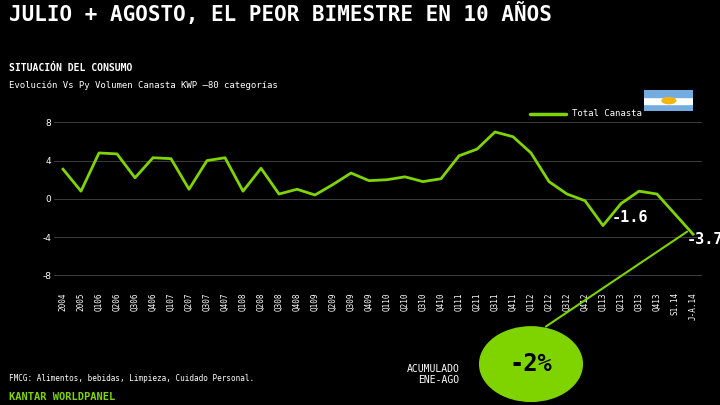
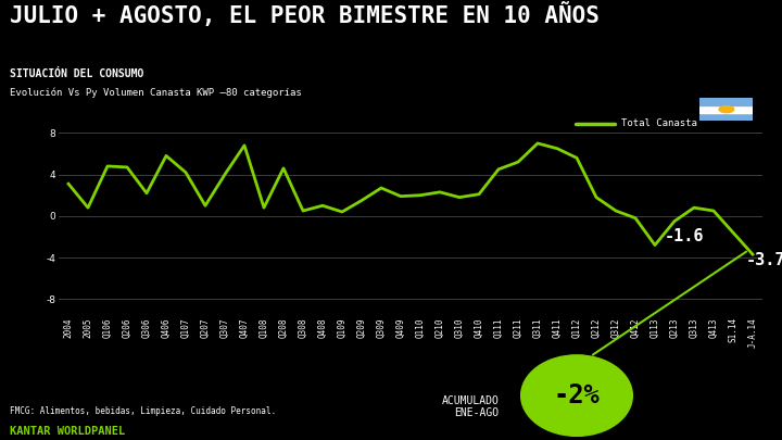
Q406: 4.3 -> 5.8
Q407: 4.3 -> 6.8
Q208: 3.2 -> 4.6
Q112: 4.8 -> 5.6
